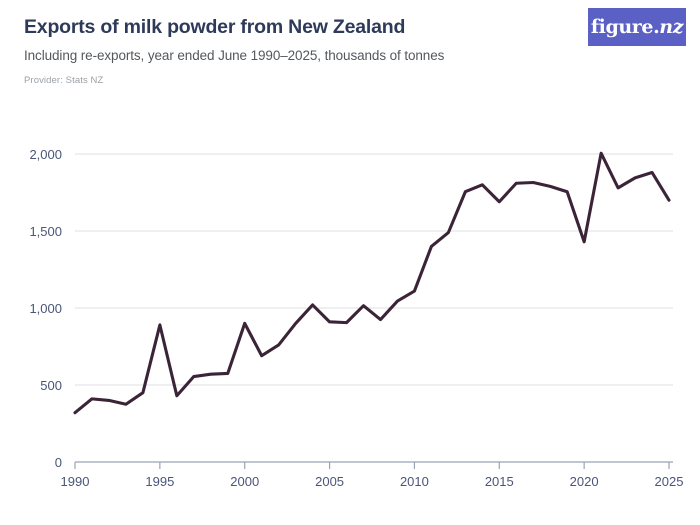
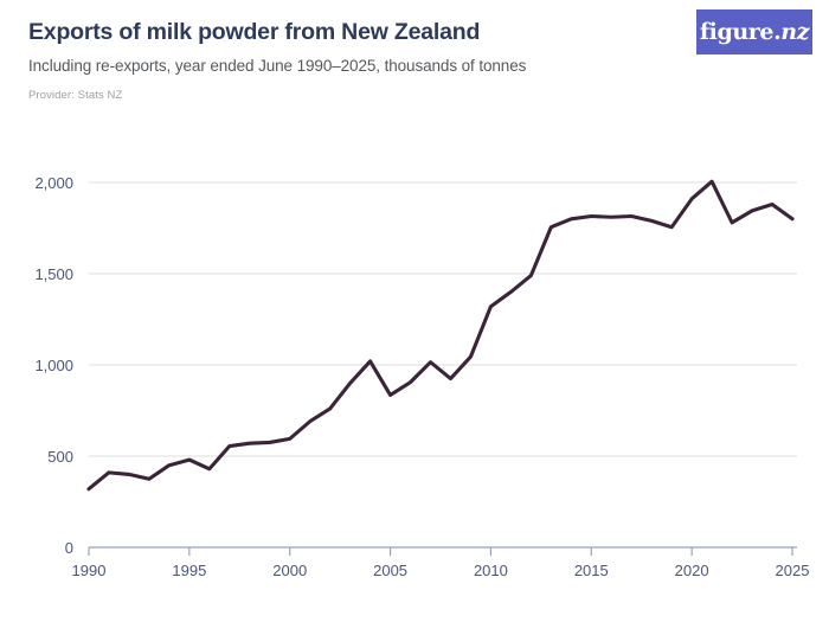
1995: 890 -> 480
2000: 900 -> 600
2005: 910 -> 840
2010: 1110 -> 1320
2015: 1690 -> 1820
2020: 1430 -> 1910
2025: 1700 -> 1800
